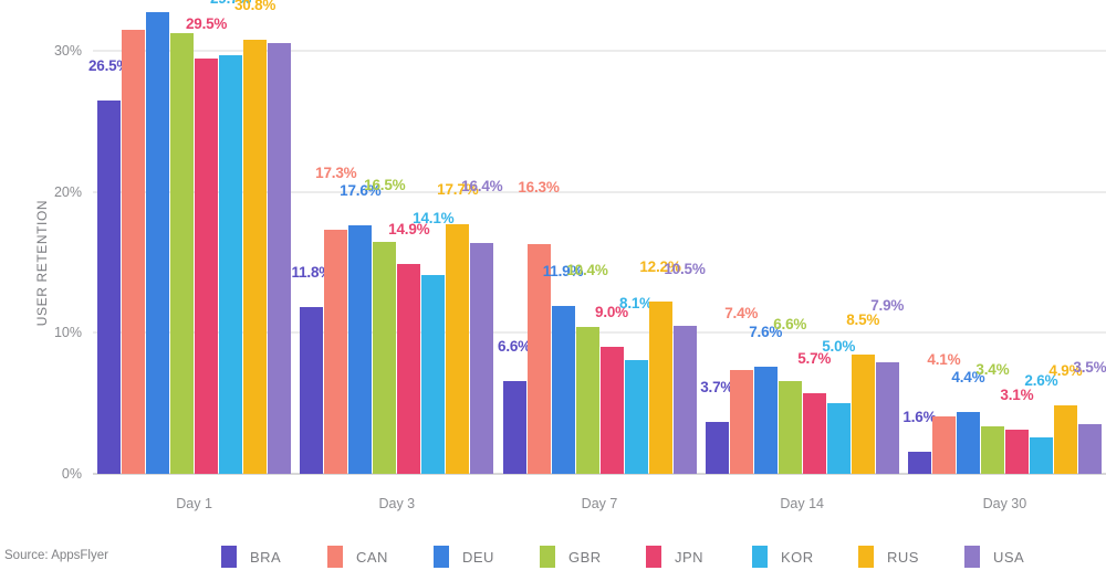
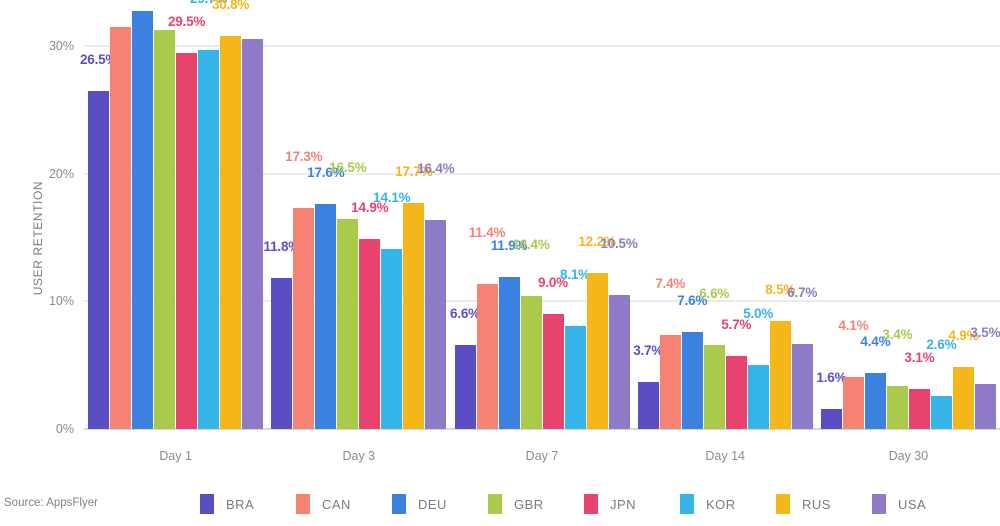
CAN/Day 7: 16.3% -> 11.4%
USA/Day 14: 7.9% -> 6.7%
